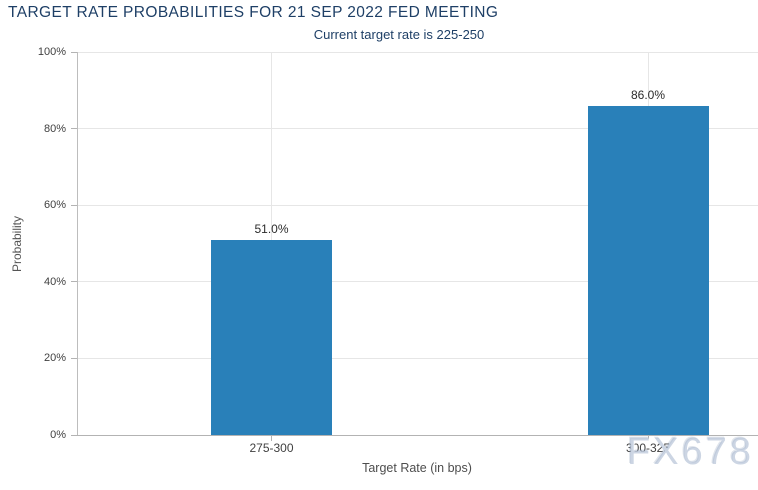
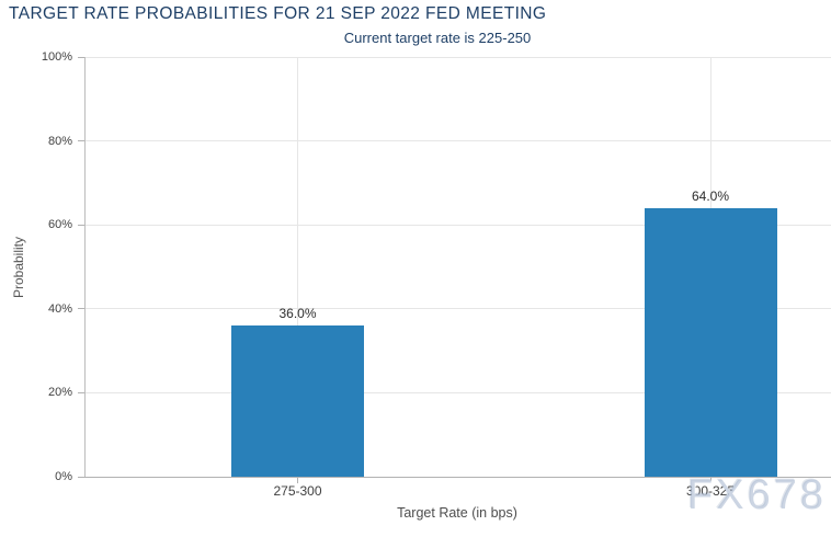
275-300: 51.0% -> 36.0%
300-325: 86.0% -> 64.0%
